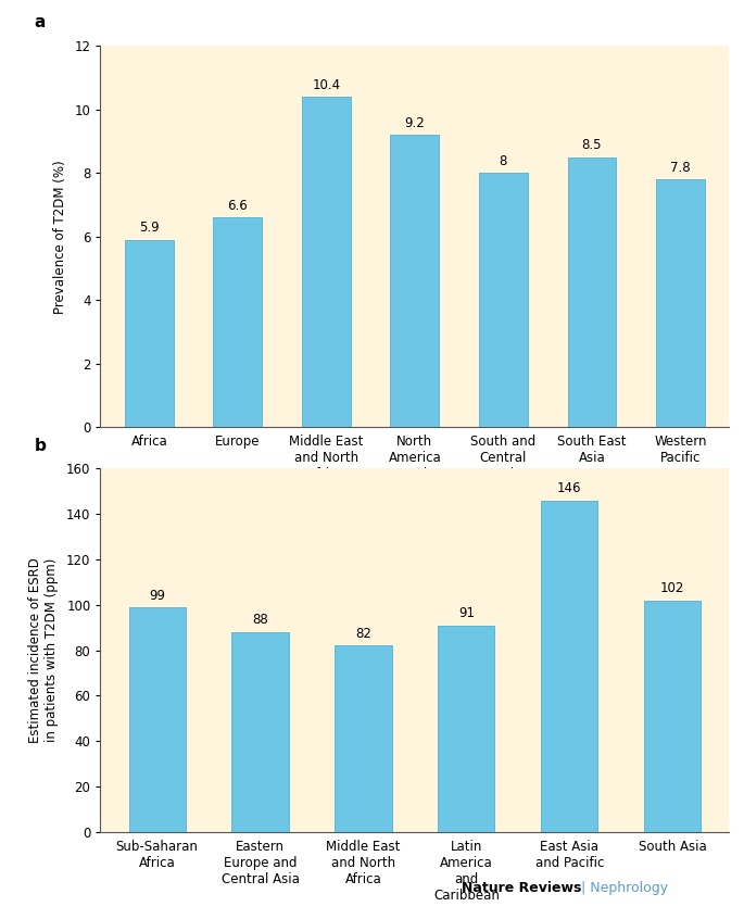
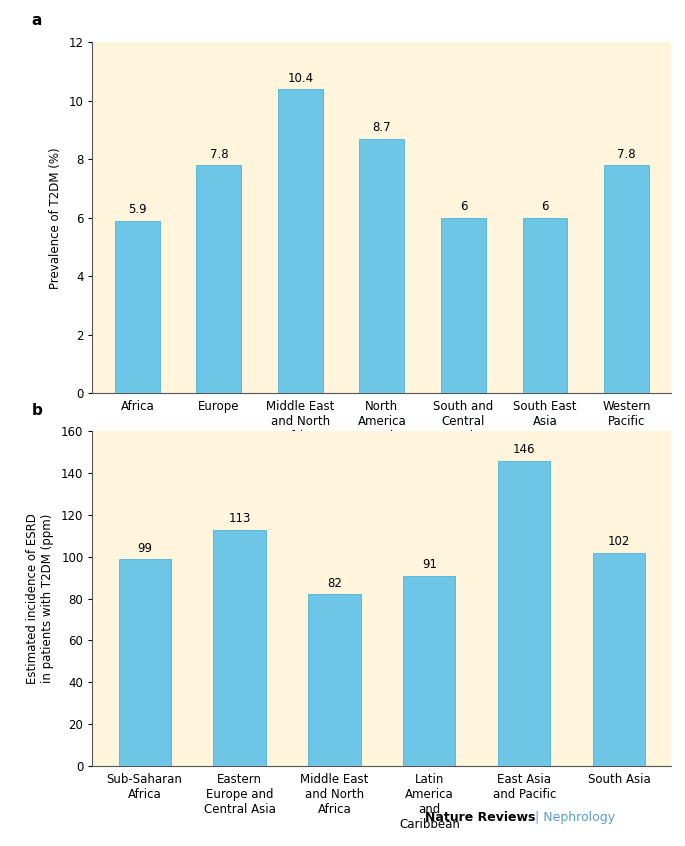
Europe: 6.6 -> 7.8
North America and Caribbean: 9.2 -> 8.7
South and Central America: 8 -> 6
South East Asia: 8.5 -> 6
Eastern Europe and Central Asia: 88 -> 113
